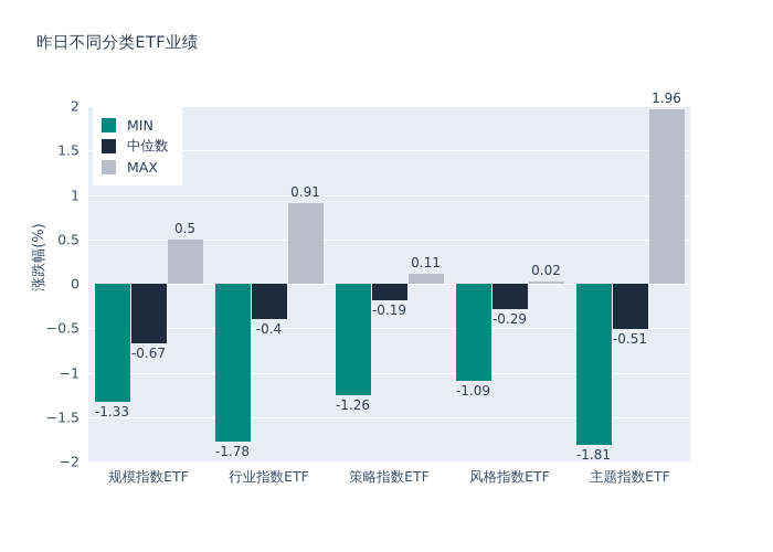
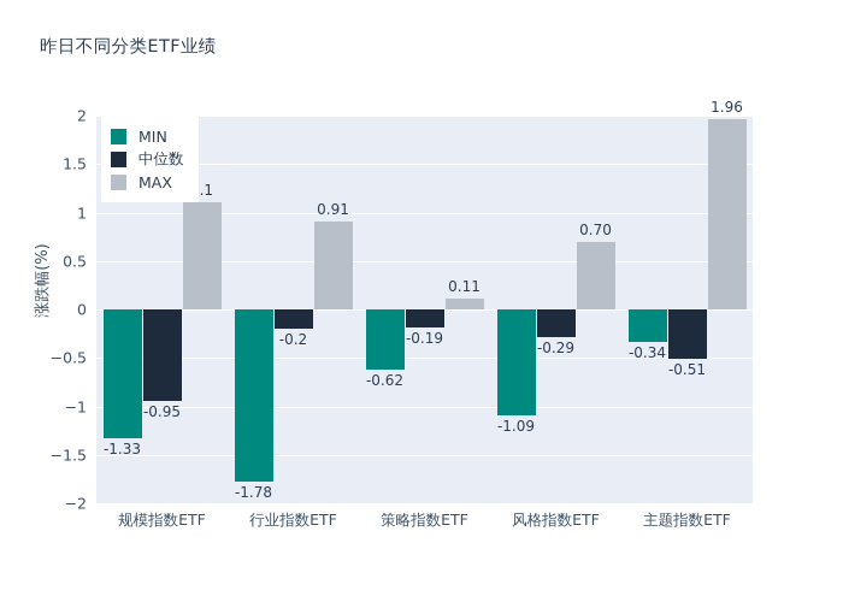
中位数/规模指数ETF: -0.67 -> -0.95
MAX/规模指数ETF: 0.5 -> 1.1
中位数/行业指数ETF: -0.4 -> -0.2
MIN/策略指数ETF: -1.26 -> -0.62
MAX/风格指数ETF: 0.02 -> 0.70
MIN/主题指数ETF: -1.81 -> -0.34
